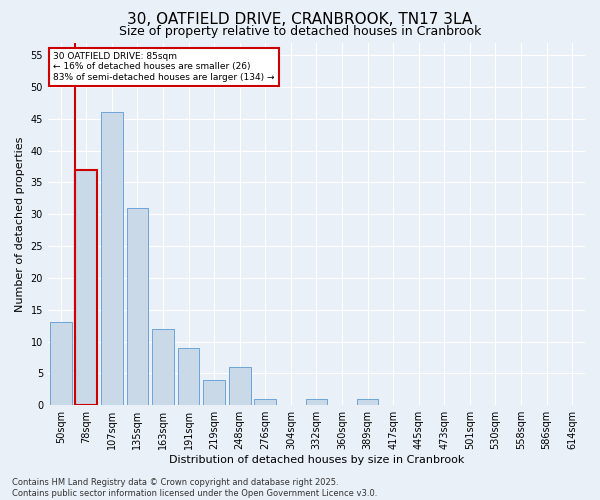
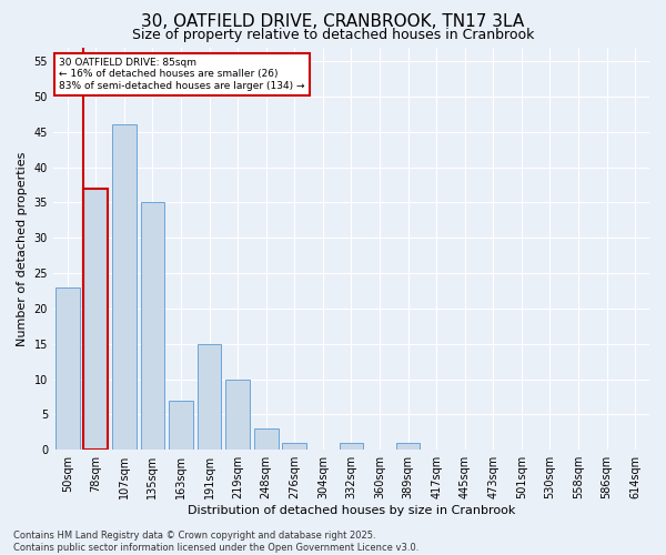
50sqm: 13 -> 23
135sqm: 31 -> 35
163sqm: 12 -> 7
191sqm: 9 -> 15
219sqm: 4 -> 10
248sqm: 6 -> 3
